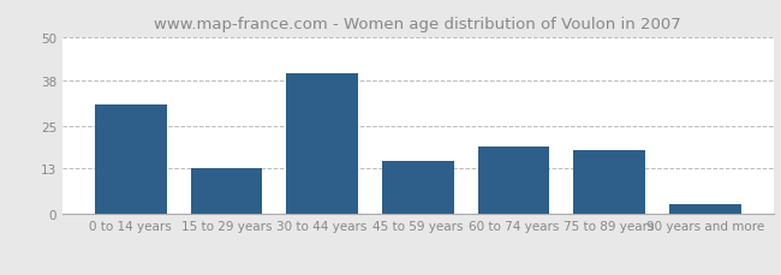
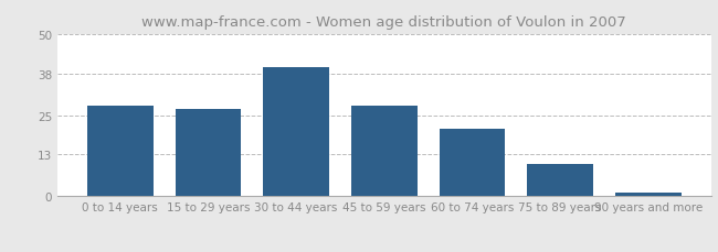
0 to 14 years: 31 -> 28
15 to 29 years: 13 -> 27
45 to 59 years: 15 -> 28
60 to 74 years: 19 -> 21
75 to 89 years: 18 -> 10
90 years and more: 3 -> 1
